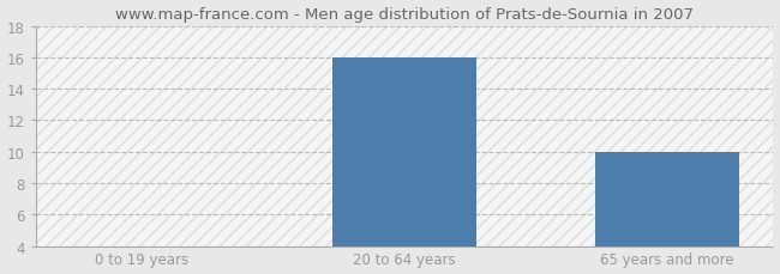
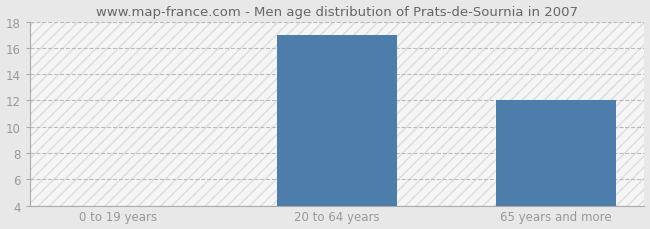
20 to 64 years: 16 -> 17
65 years and more: 10 -> 12
